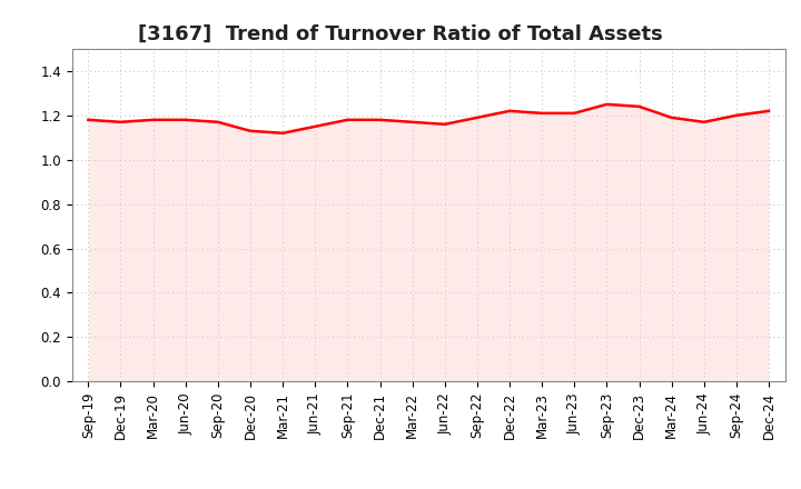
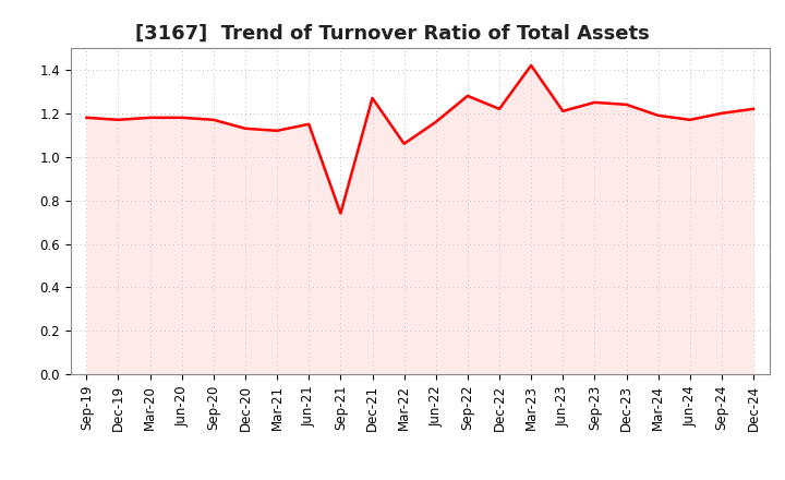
Sep-21: 1.18 -> 0.74
Dec-21: 1.18 -> 1.27
Mar-22: 1.17 -> 1.06
Sep-22: 1.19 -> 1.28
Mar-23: 1.21 -> 1.42
